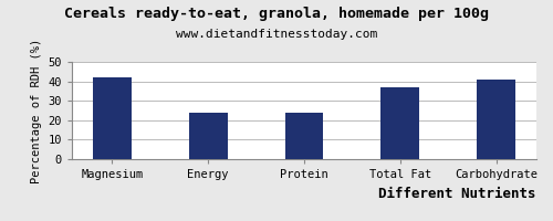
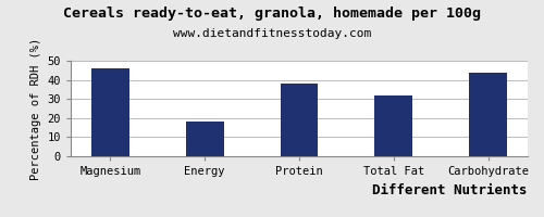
Magnesium: 42 -> 46
Energy: 24 -> 18
Protein: 24 -> 38
Total Fat: 37 -> 32
Carbohydrate: 41 -> 44
